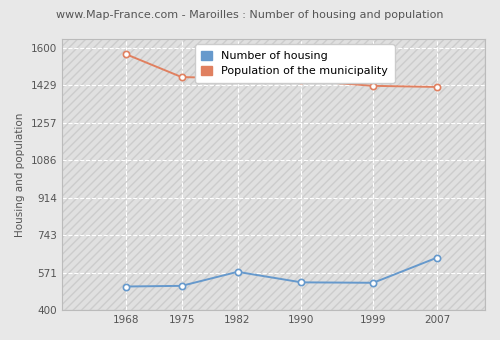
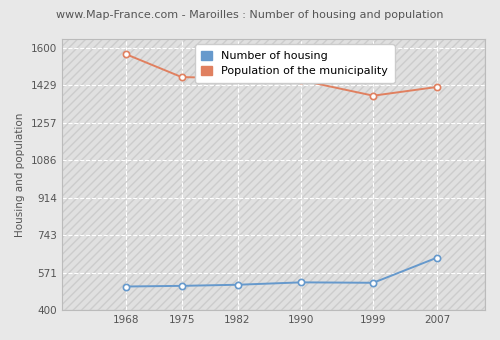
Number of housing/1982: 575 -> 516
Population of the municipality/1999: 1425 -> 1380
